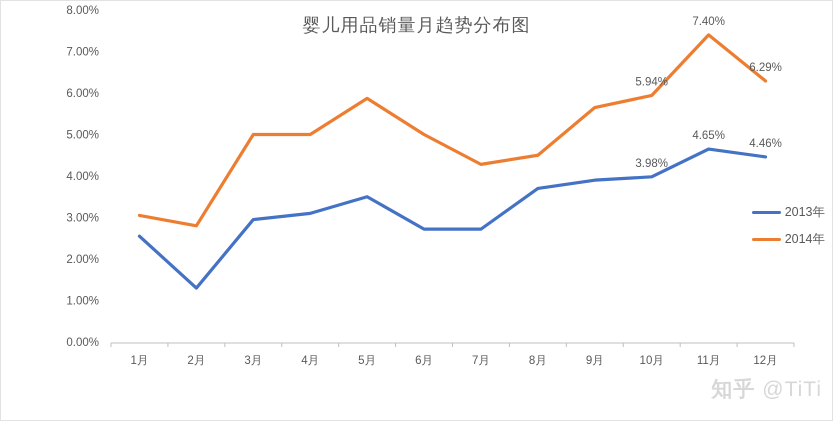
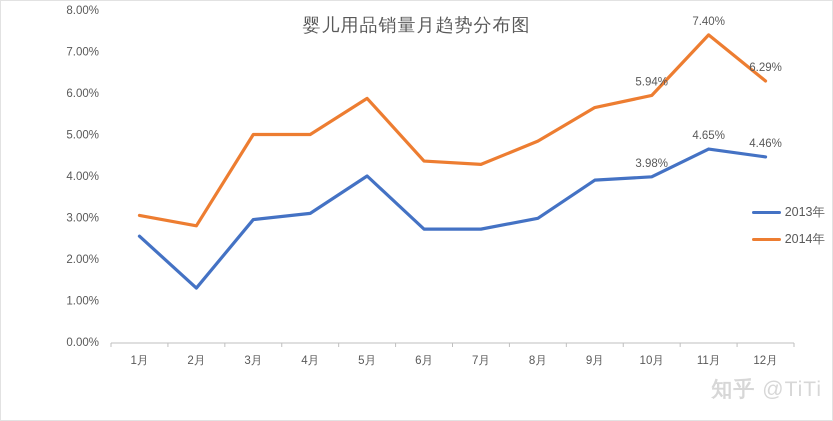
2013年/5月: 3.5% -> 4.0%
2014年/6月: 5.0% -> 4.4%
2013年/8月: 3.7% -> 3.0%
2014年/8月: 4.5% -> 4.8%
